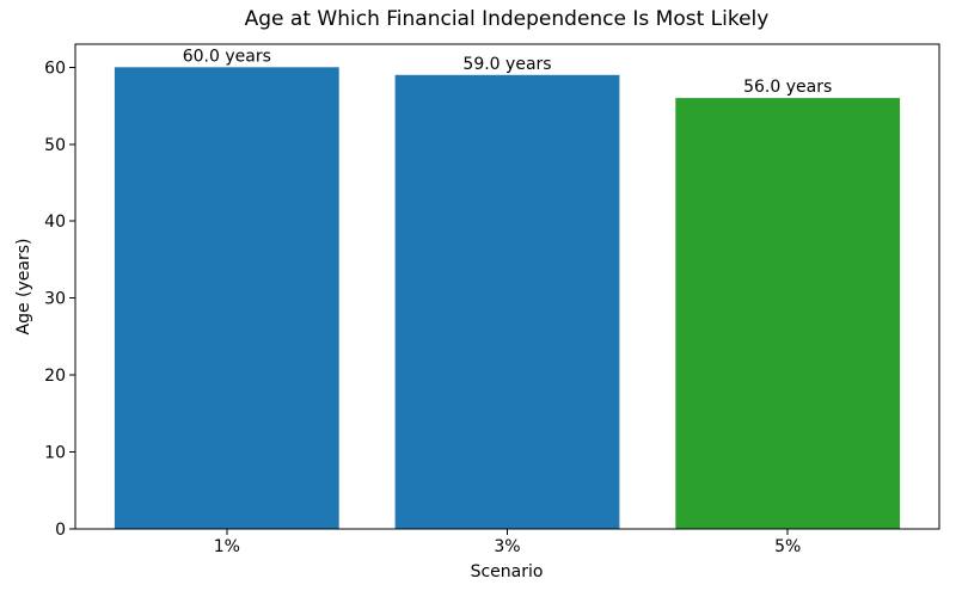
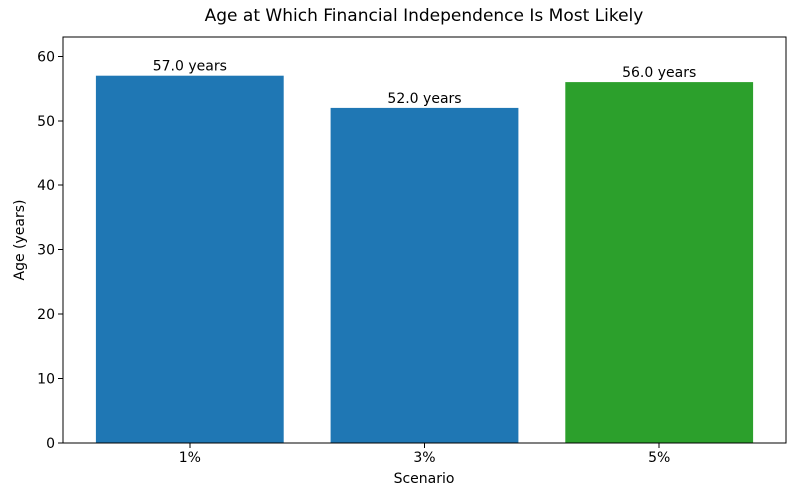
1%: 60.0 -> 57.0
3%: 59.0 -> 52.0
